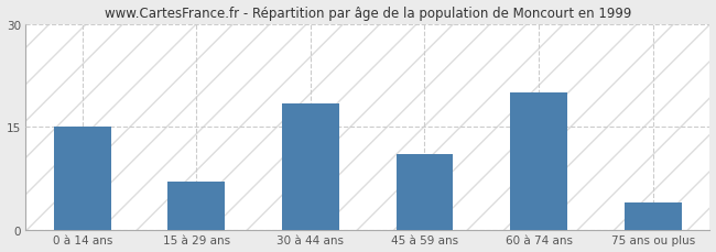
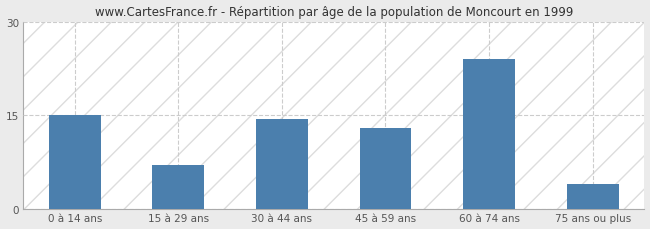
30 à 44 ans: 18.4 -> 14.5
45 à 59 ans: 11.0 -> 13.0
60 à 74 ans: 20.0 -> 24.0
